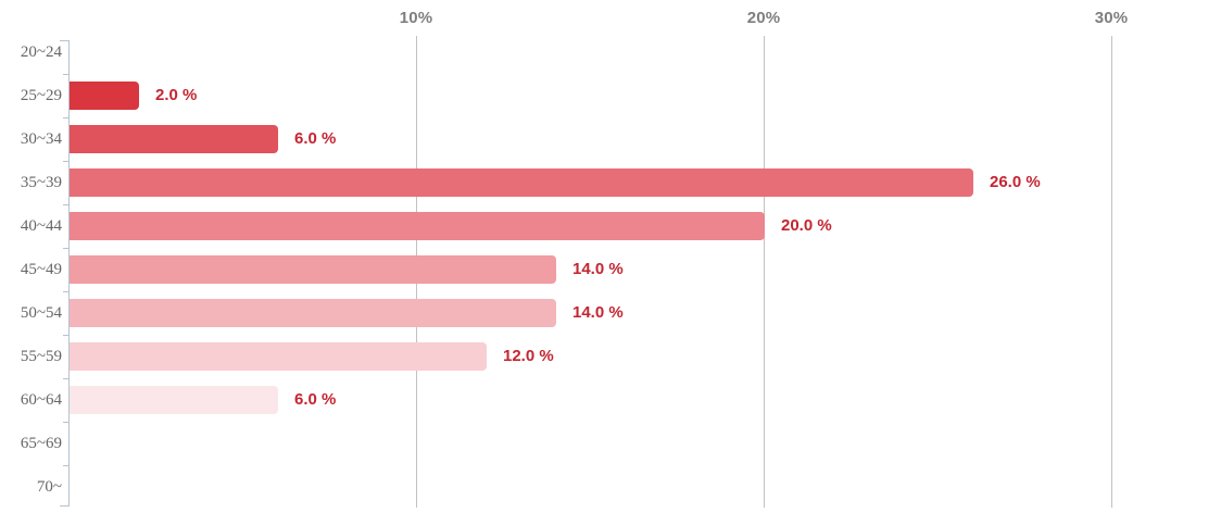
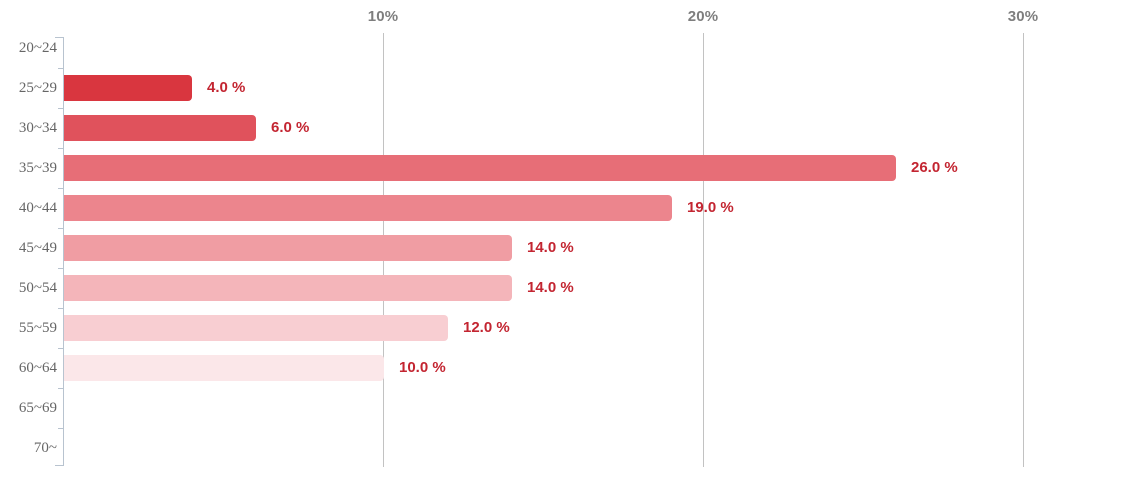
25~29: 2.0 -> 4.0
40~44: 20.0 -> 19.0
60~64: 6.0 -> 10.0
